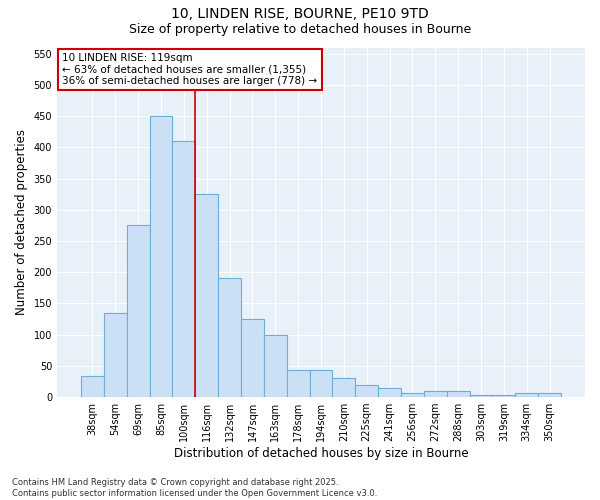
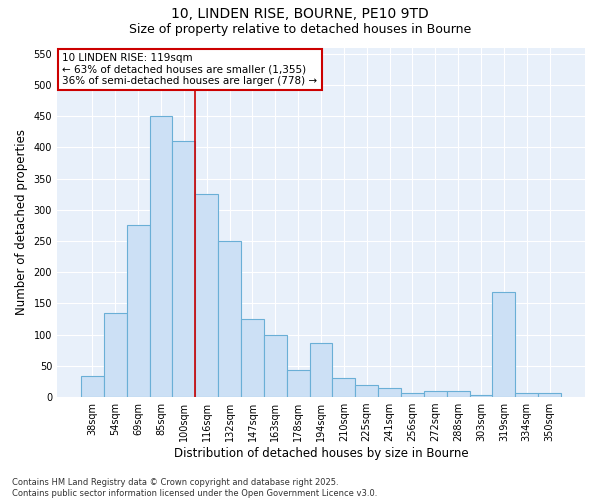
132sqm: 190 -> 250
194sqm: 43 -> 86
319sqm: 3 -> 168
